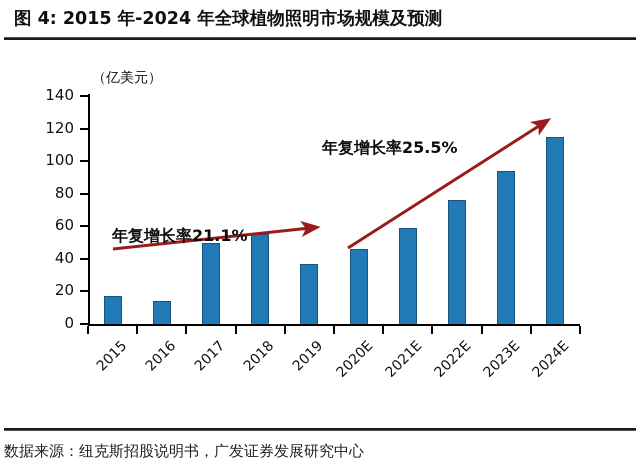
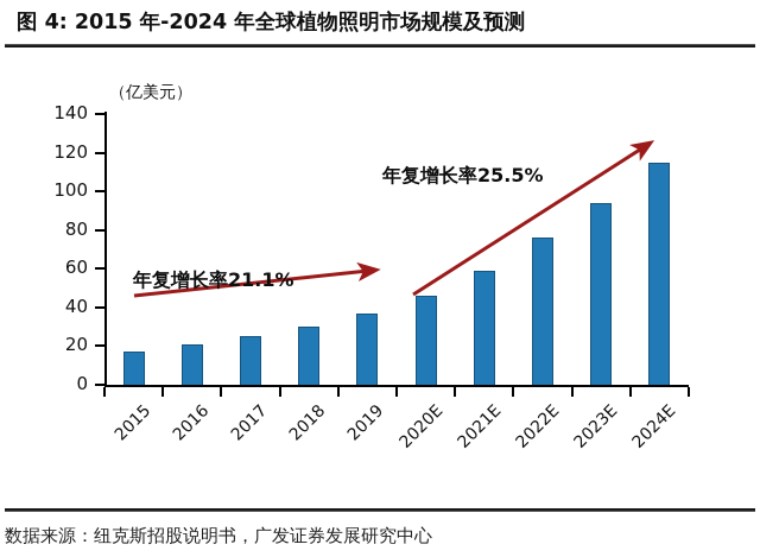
2016: 14 -> 21
2017: 50 -> 25
2018: 55 -> 30
